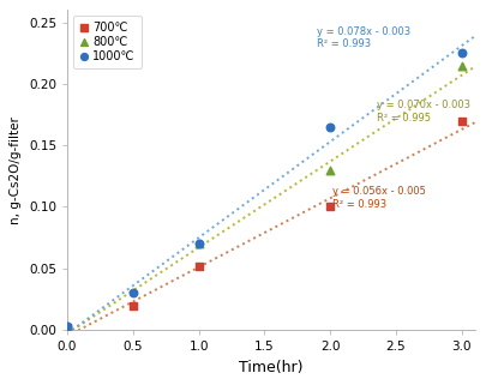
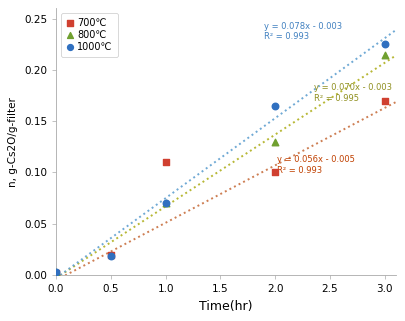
1000℃/0.5: 0.030 -> 0.019
700℃/1.0: 0.052 -> 0.110
